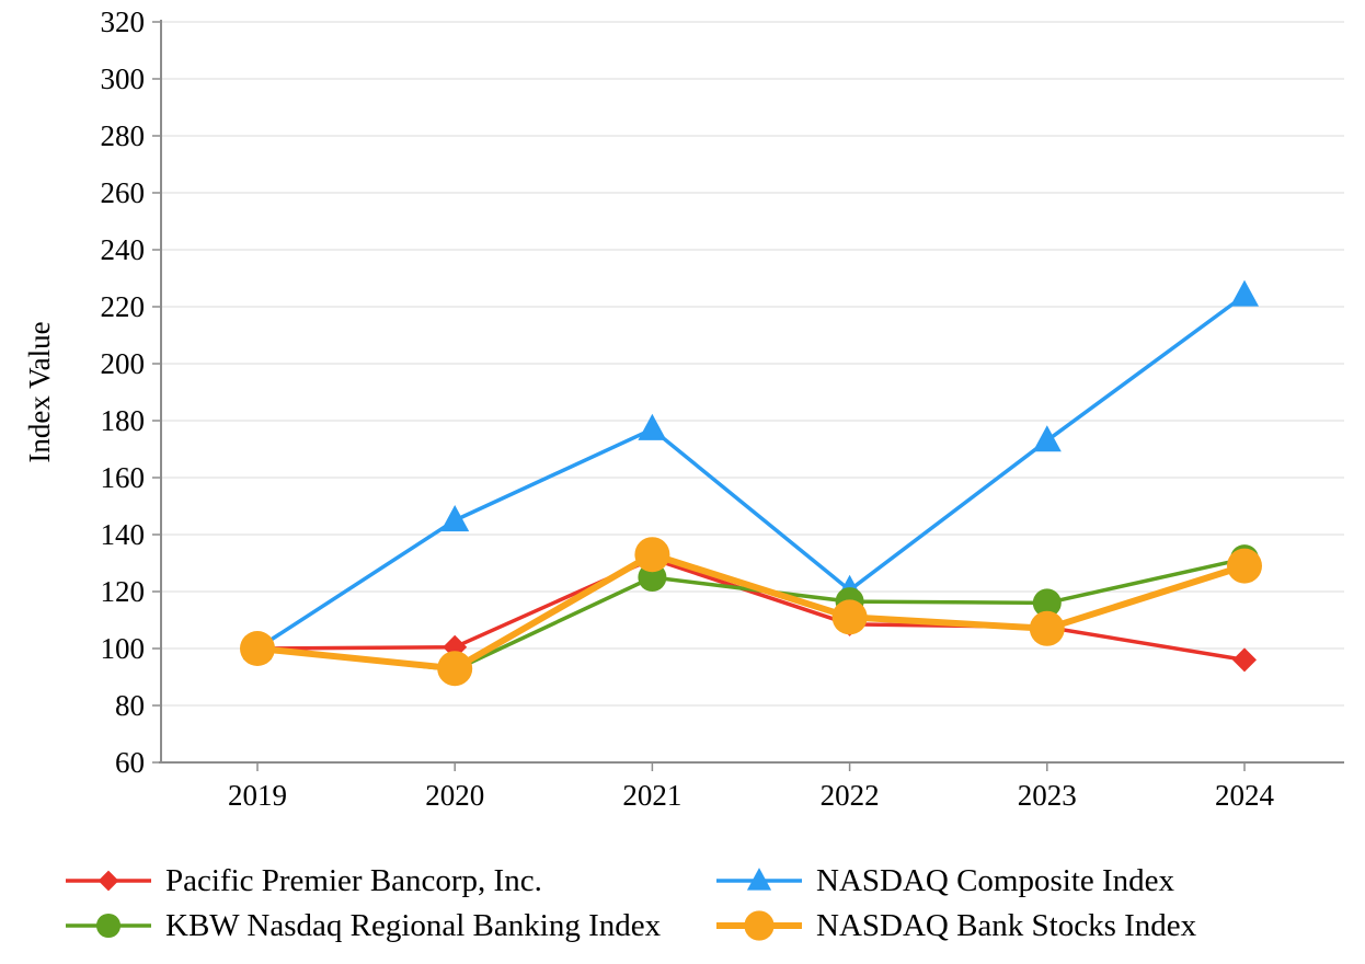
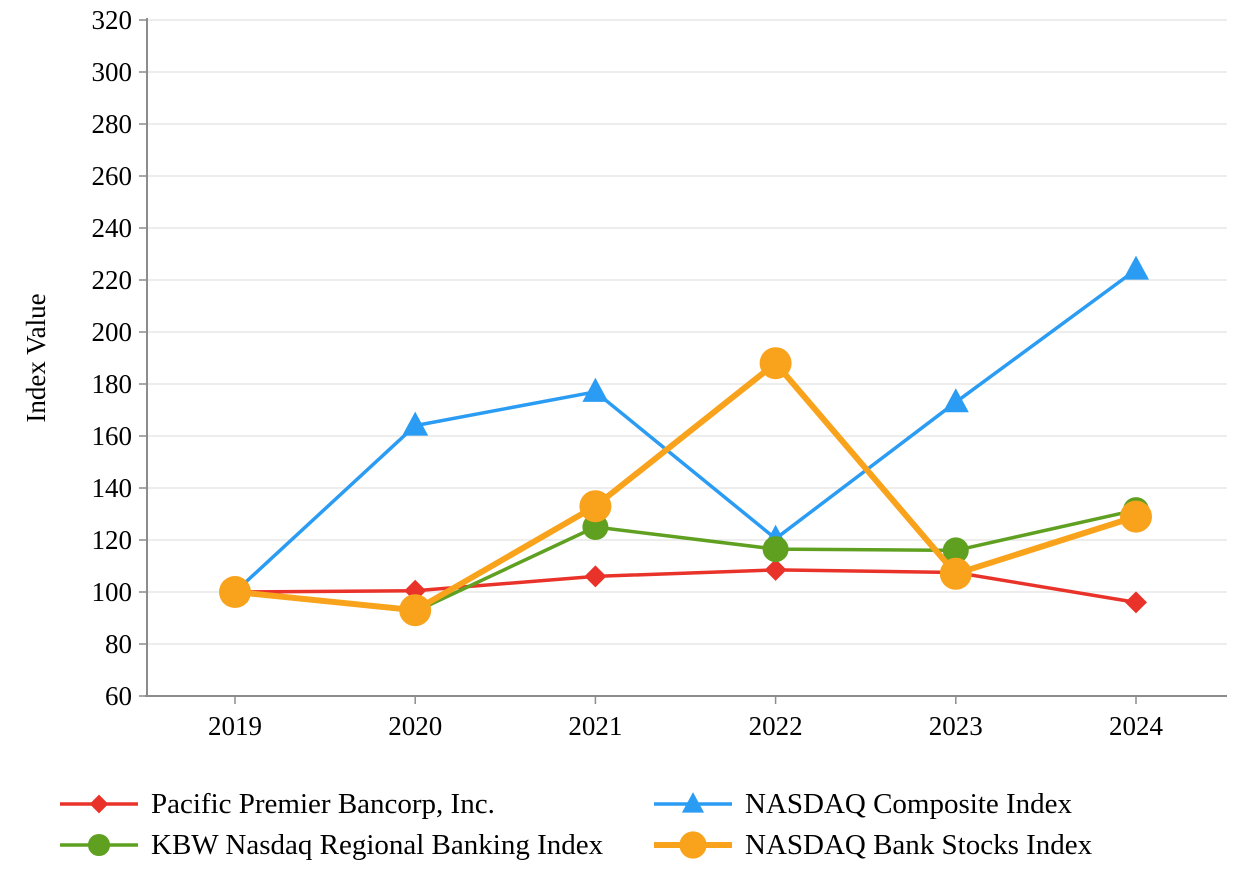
NASDAQ Composite Index/2020: 145 -> 164
Pacific Premier Bancorp, Inc./2021: 132 -> 106
NASDAQ Bank Stocks Index/2022: 111 -> 188
